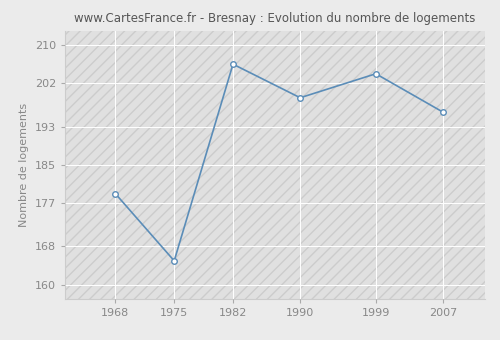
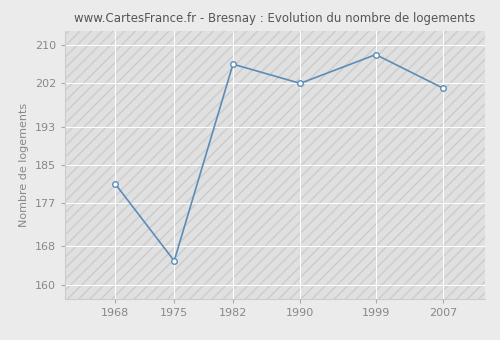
1968: 179 -> 181
1990: 199 -> 202
1999: 204 -> 208
2007: 196 -> 201
